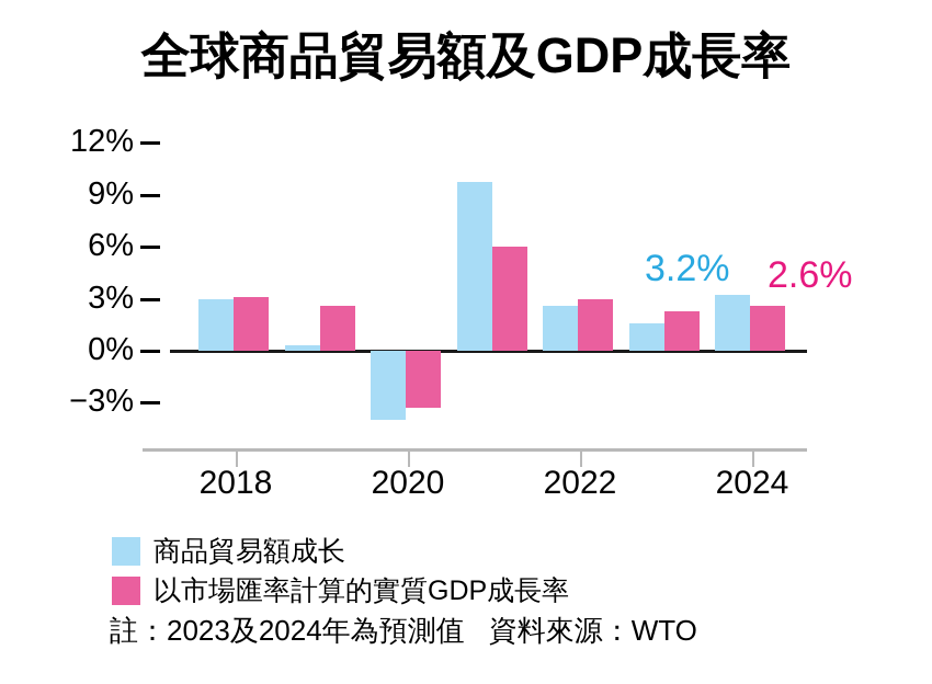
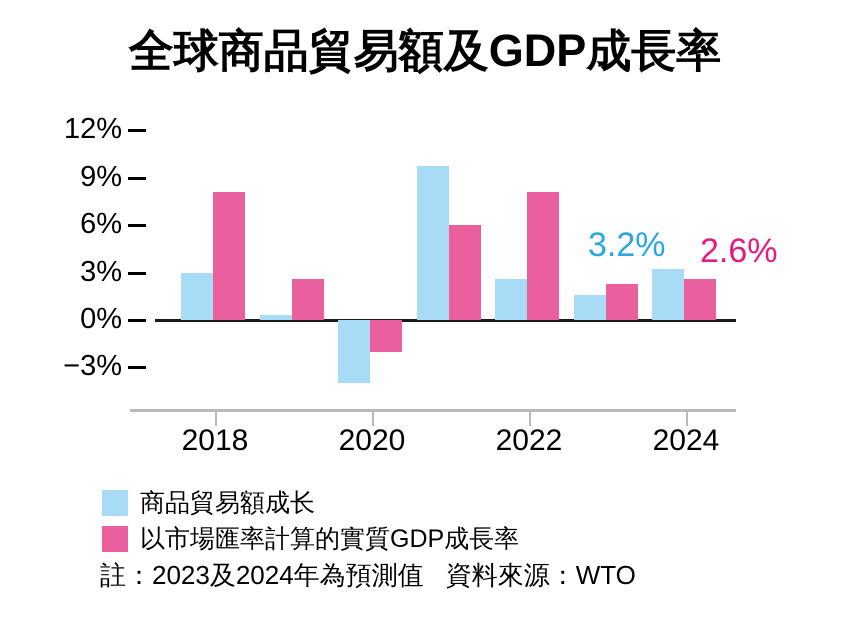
以市場匯率計算的實質GDP成長率/2018: 3.1% -> 8.1%
以市場匯率計算的實質GDP成長率/2020: -3.3% -> -2.0%
以市場匯率計算的實質GDP成長率/2022: 3.0% -> 8.1%
